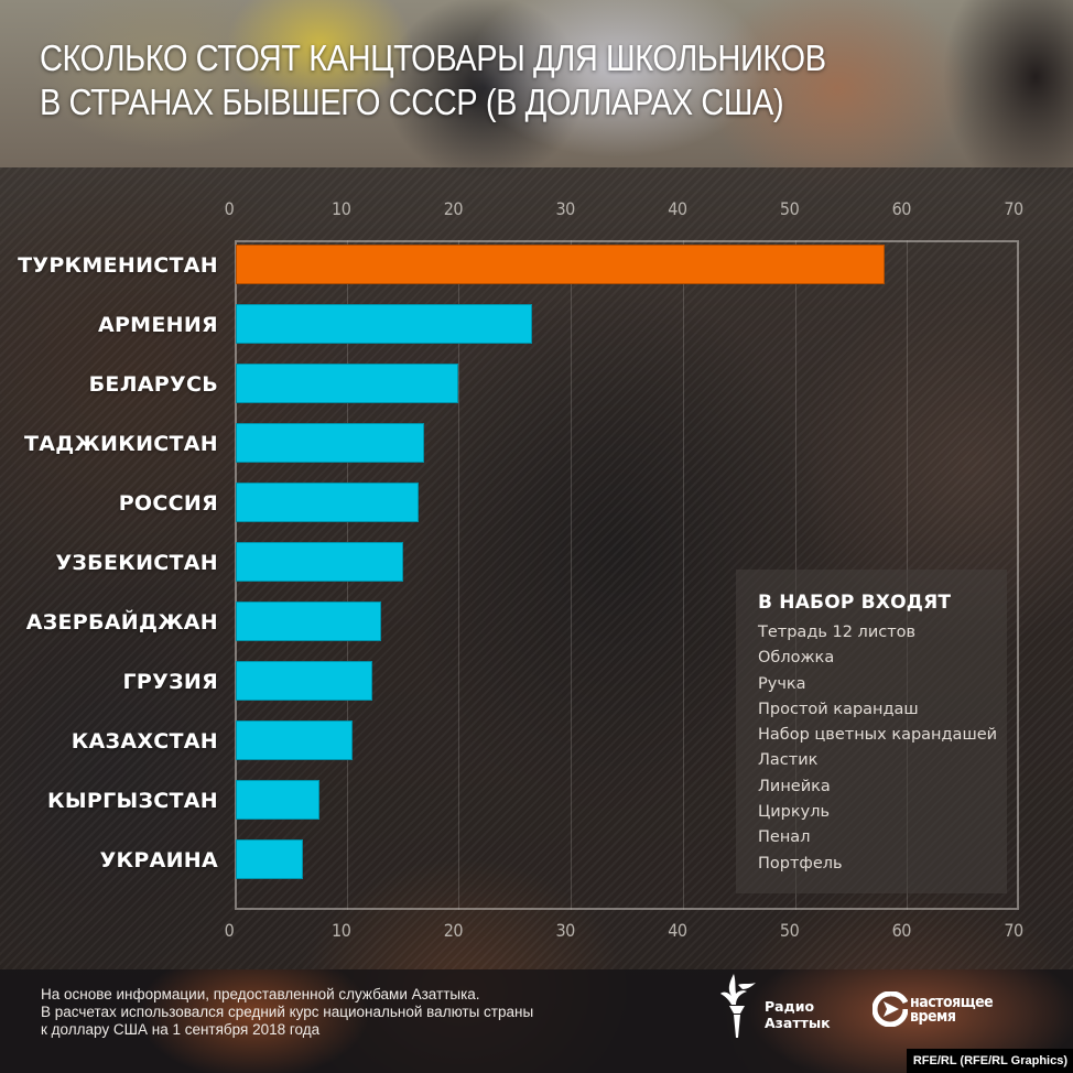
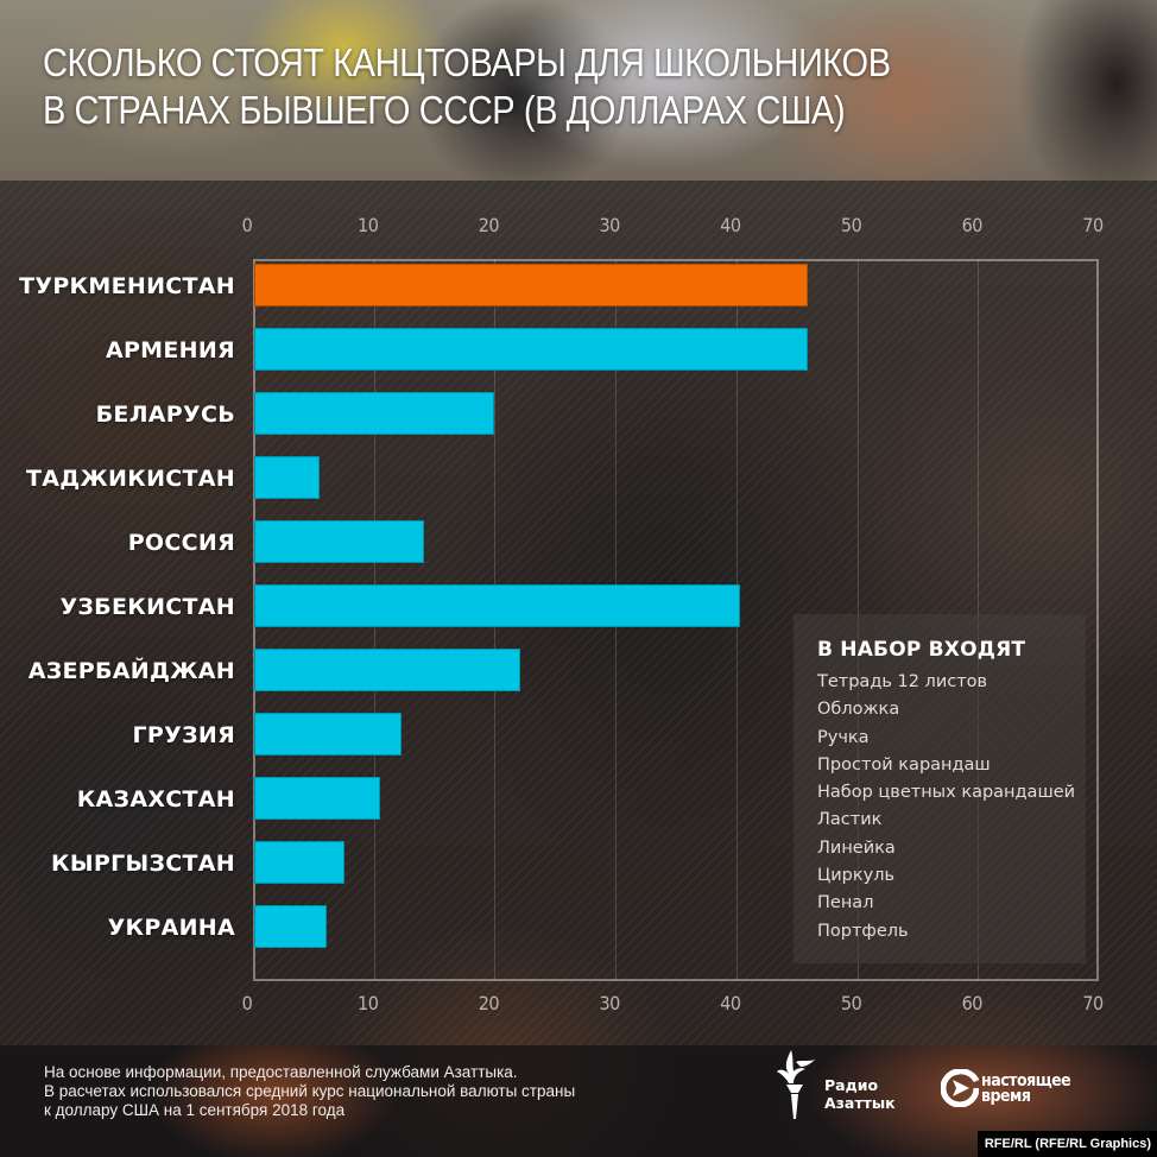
ТУРКМЕНИСТАН: 58.0 -> 45.9
АРМЕНИЯ: 26.5 -> 45.9
ТАДЖИКИСТАН: 16.9 -> 5.5
РОССИЯ: 16.4 -> 14.2
УЗБЕКИСТАН: 15.0 -> 40.3
АЗЕРБАЙДЖАН: 13.1 -> 22.1
